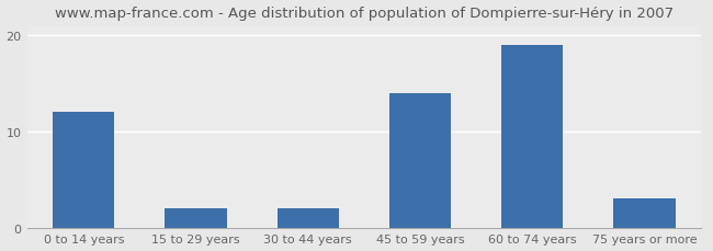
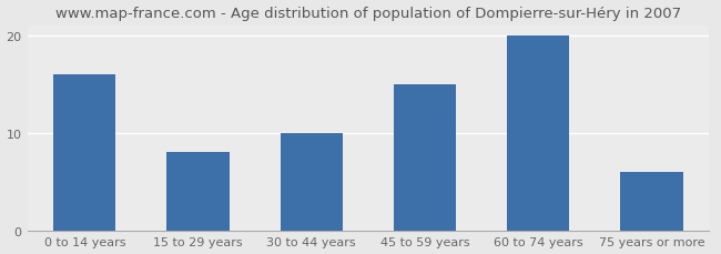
0 to 14 years: 12 -> 16
15 to 29 years: 2 -> 8
30 to 44 years: 2 -> 10
45 to 59 years: 14 -> 15
60 to 74 years: 19 -> 20
75 years or more: 3 -> 6
